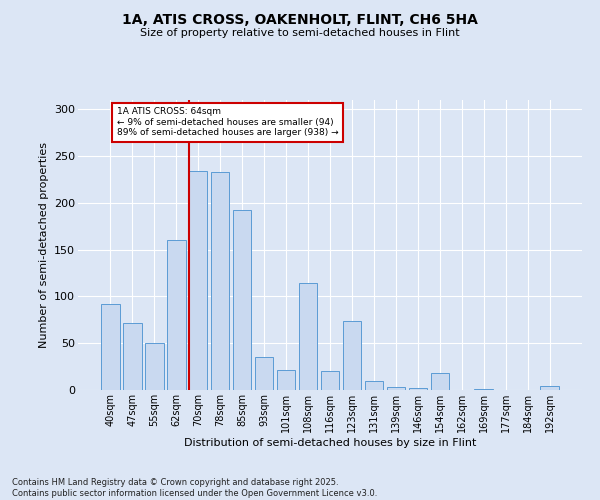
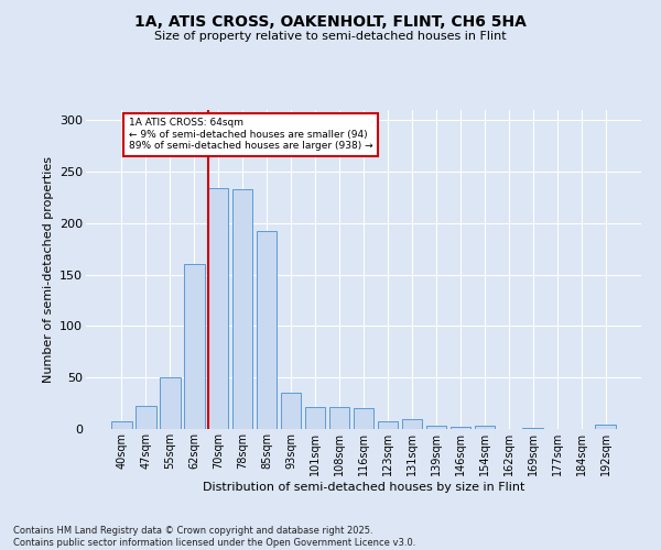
40sqm: 92 -> 7
47sqm: 72 -> 22
108sqm: 114 -> 21
123sqm: 74 -> 7
154sqm: 18 -> 3
